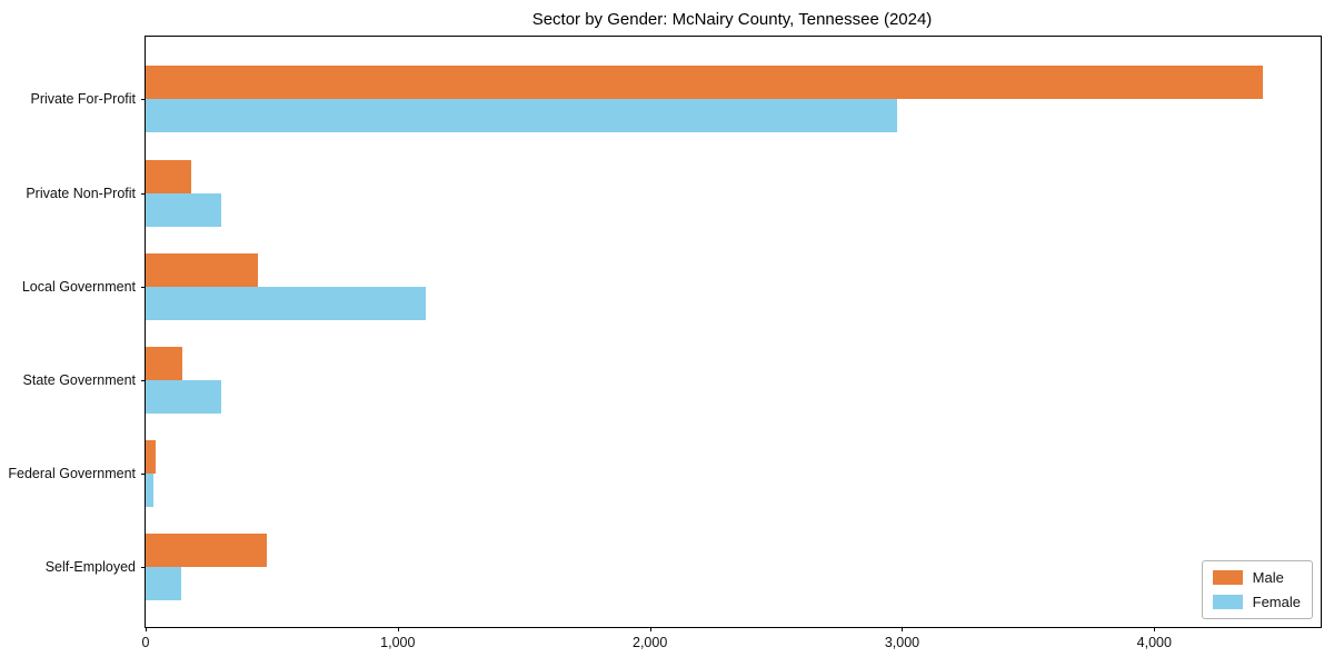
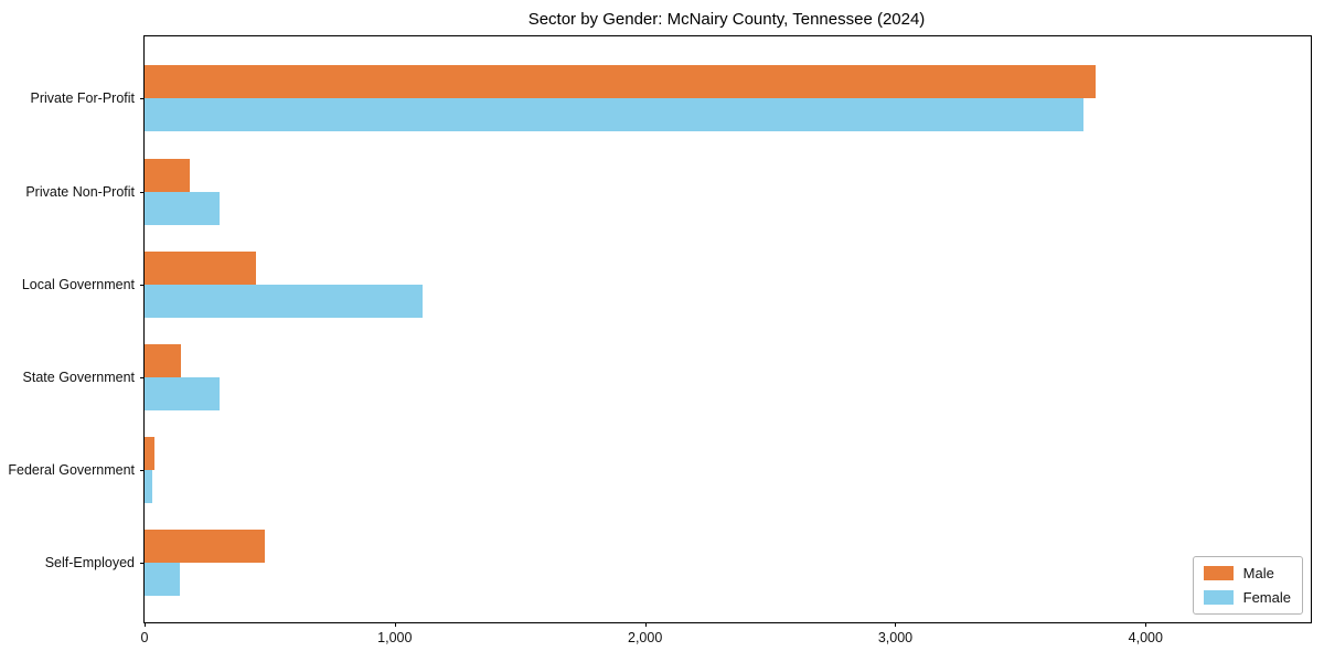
Male/Private For-Profit: 4430 -> 3800
Female/Private For-Profit: 2980 -> 3750
